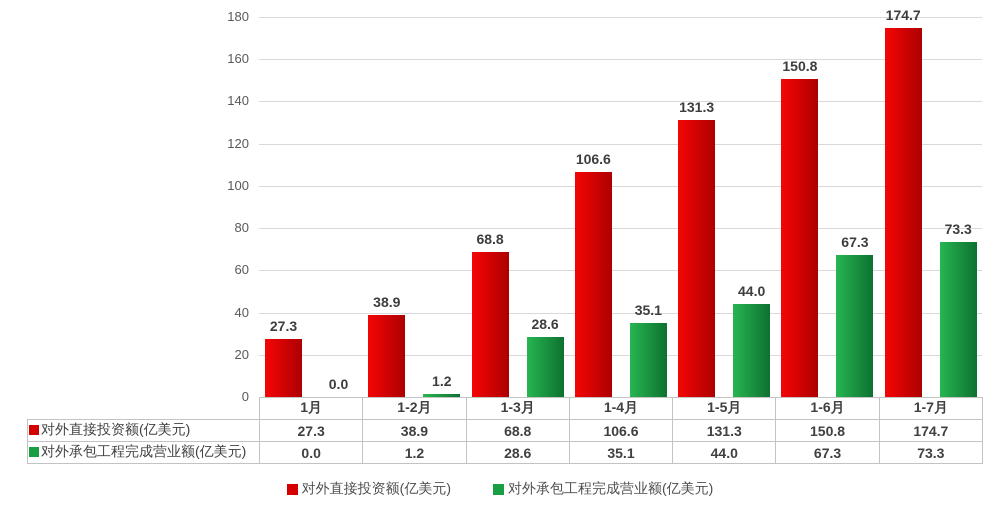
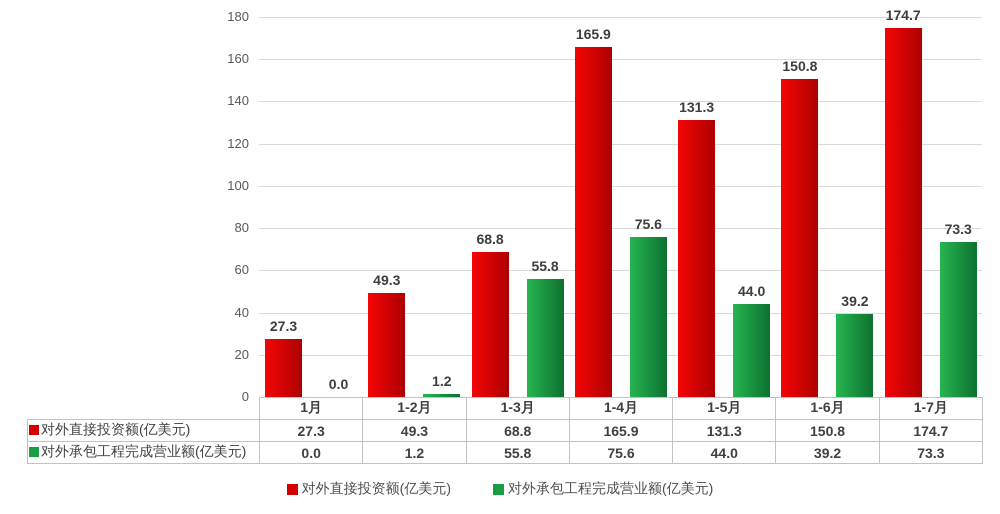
对外直接投资额(亿美元)/1-2月: 38.9 -> 49.3
对外承包工程完成营业额(亿美元)/1-3月: 28.6 -> 55.8
对外直接投资额(亿美元)/1-4月: 106.6 -> 165.9
对外承包工程完成营业额(亿美元)/1-4月: 35.1 -> 75.6
对外承包工程完成营业额(亿美元)/1-6月: 67.3 -> 39.2
